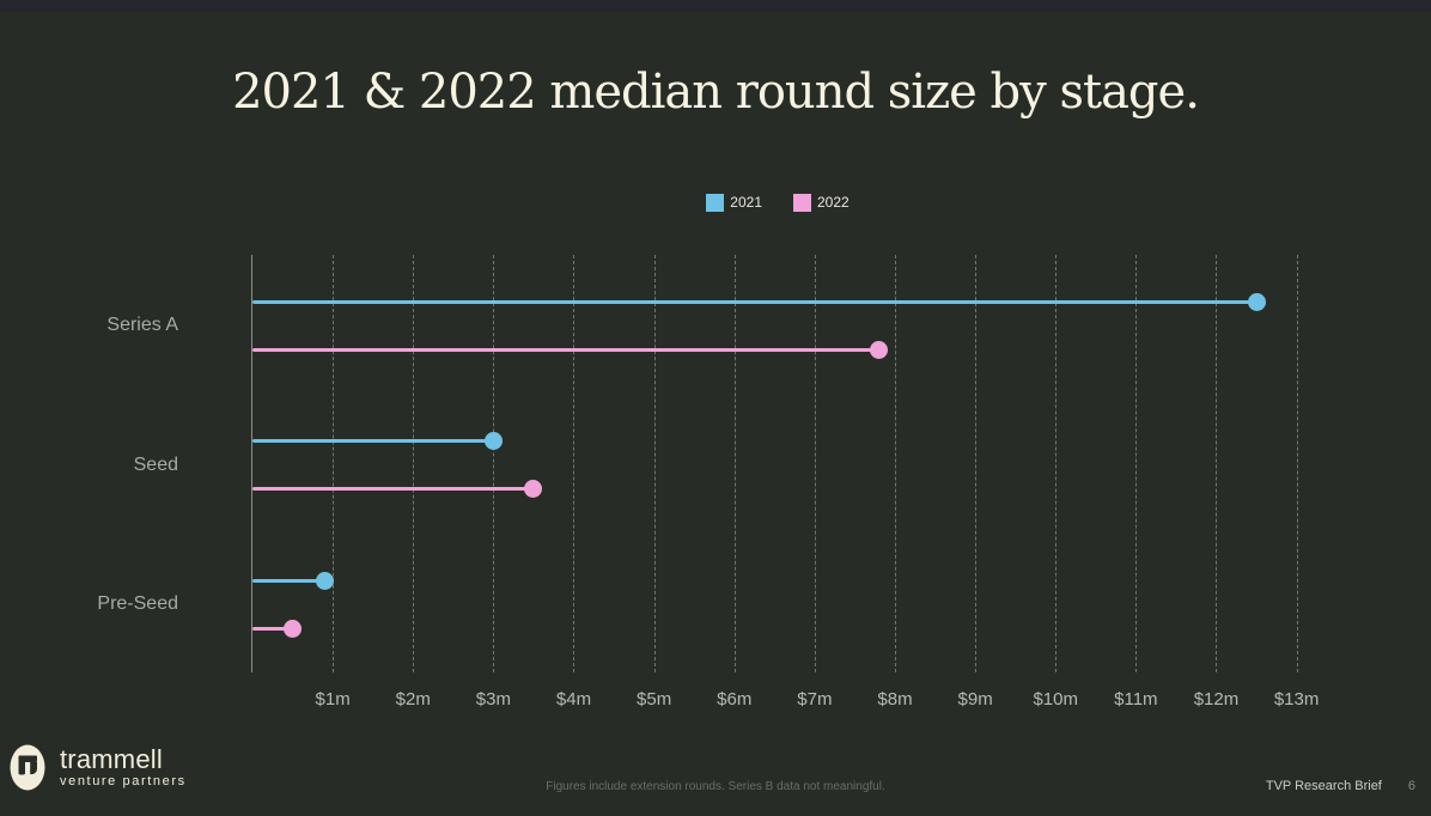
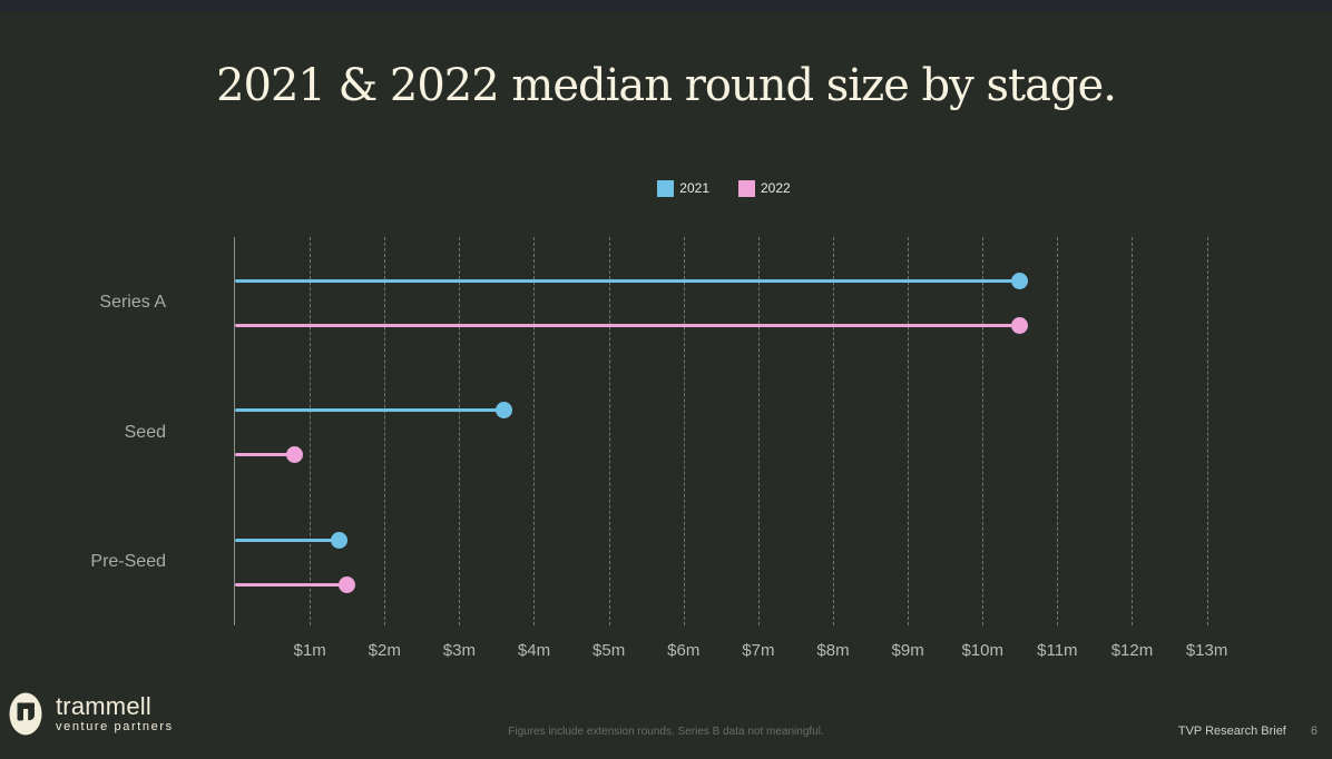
2021/Series A: $12.5m -> $10.5m
2022/Series A: $7.8m -> $10.5m
2021/Seed: $3.0m -> $3.6m
2022/Seed: $3.5m -> $0.8m
2021/Pre-Seed: $0.9m -> $1.4m
2022/Pre-Seed: $0.5m -> $1.5m
